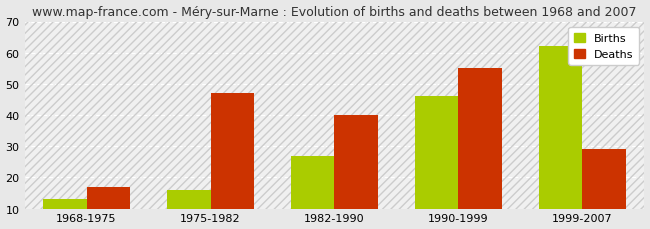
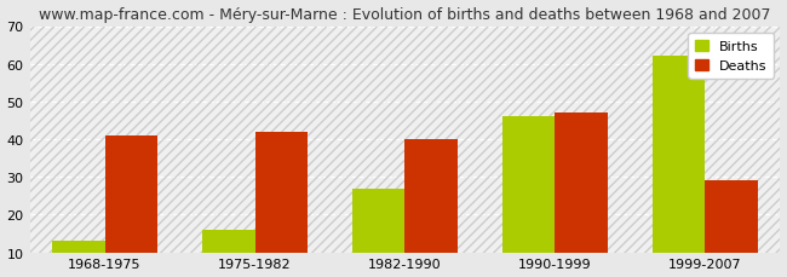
Deaths/1968-1975: 17 -> 41
Deaths/1975-1982: 47 -> 42
Deaths/1990-1999: 55 -> 47
